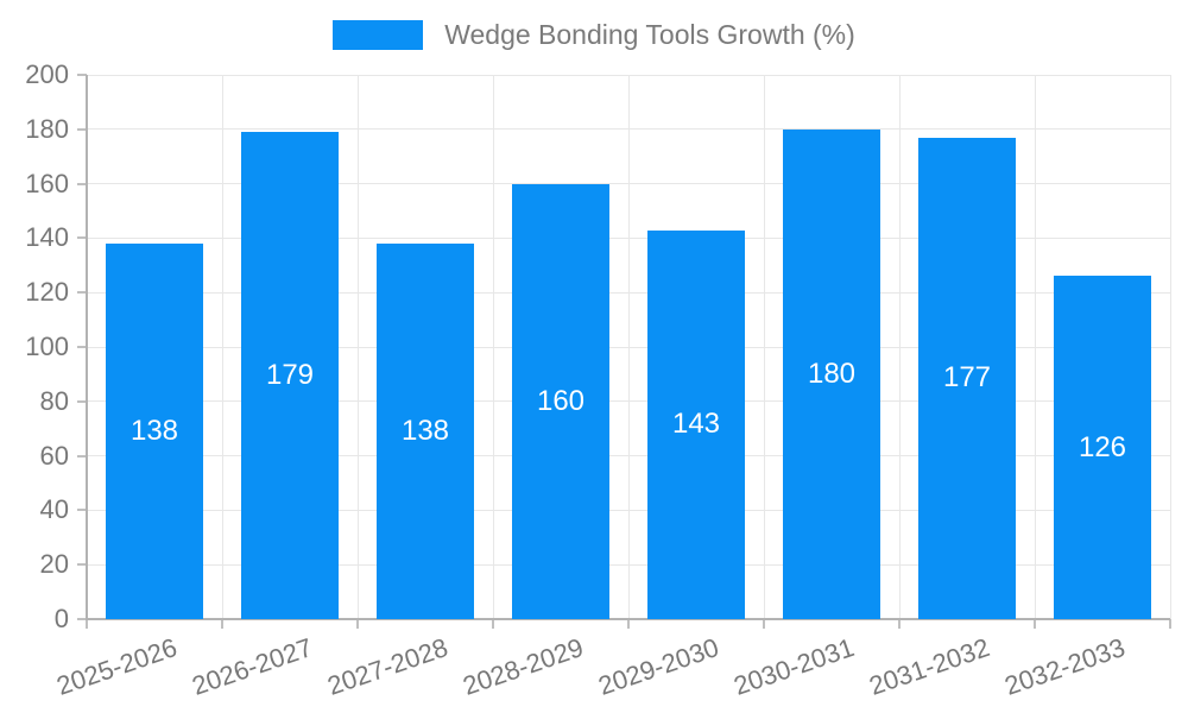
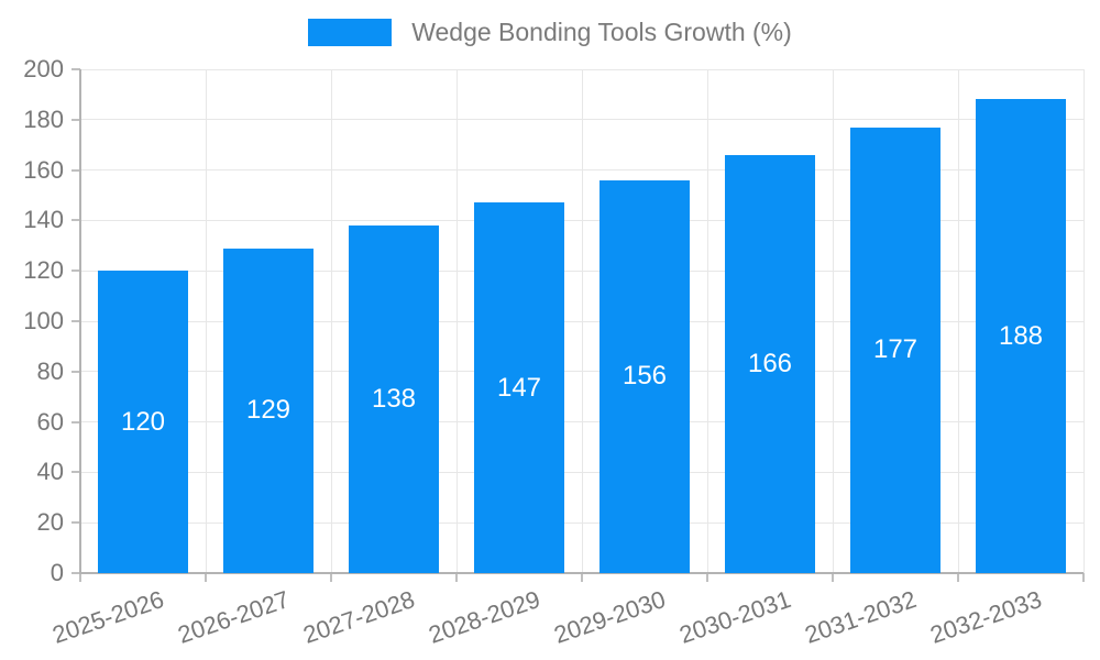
2025-2026: 138 -> 120
2026-2027: 179 -> 129
2028-2029: 160 -> 147
2029-2030: 143 -> 156
2030-2031: 180 -> 166
2032-2033: 126 -> 188
